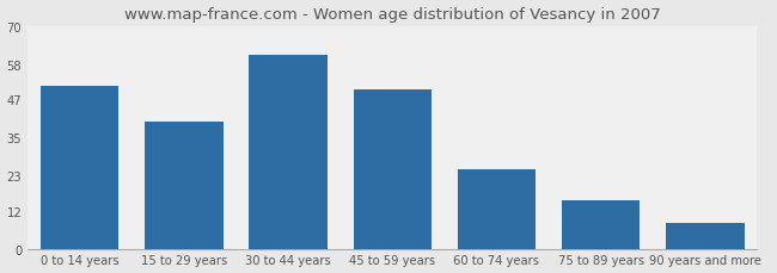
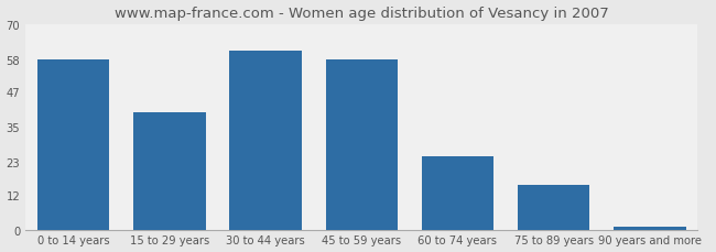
0 to 14 years: 51 -> 58
45 to 59 years: 50 -> 58
90 years and more: 8 -> 1
